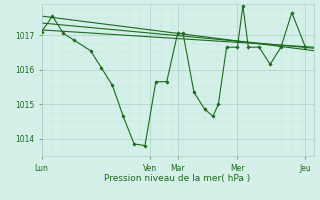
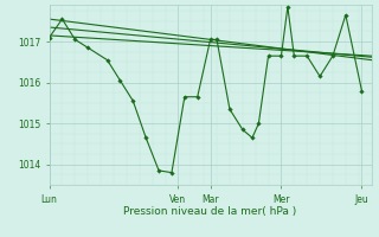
Jeu: 1016.65 -> 1015.80
